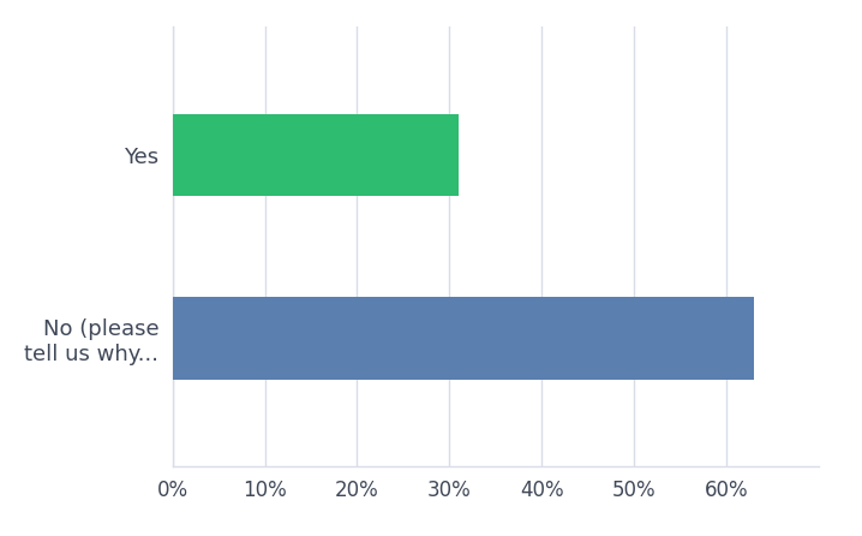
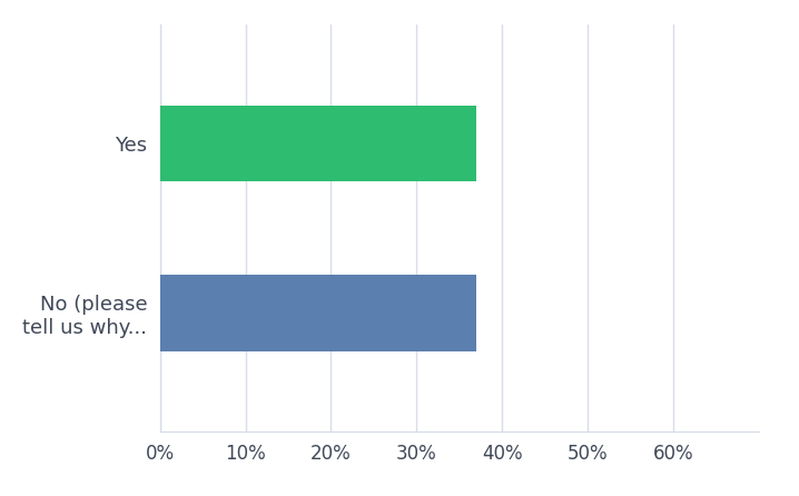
Yes: 31% -> 37%
No (please tell us why...: 63% -> 37%
